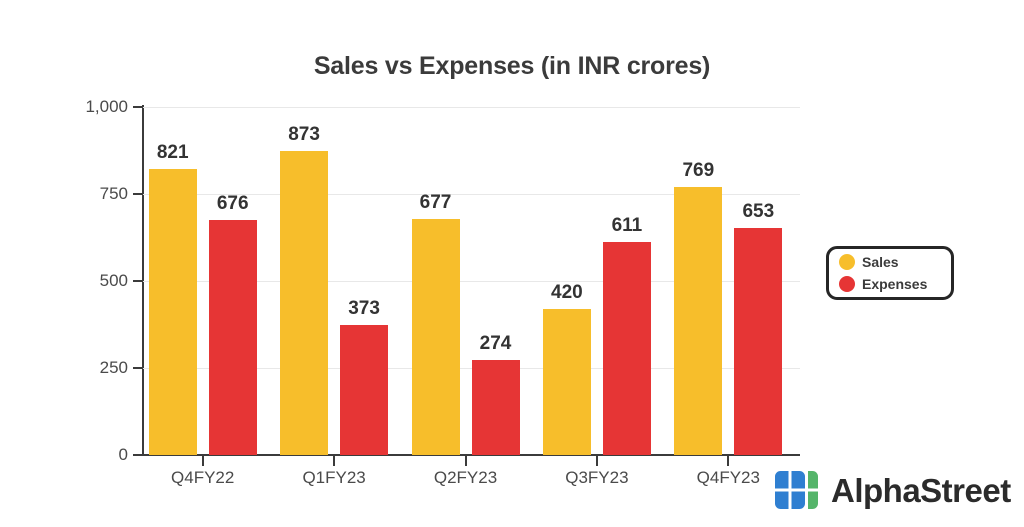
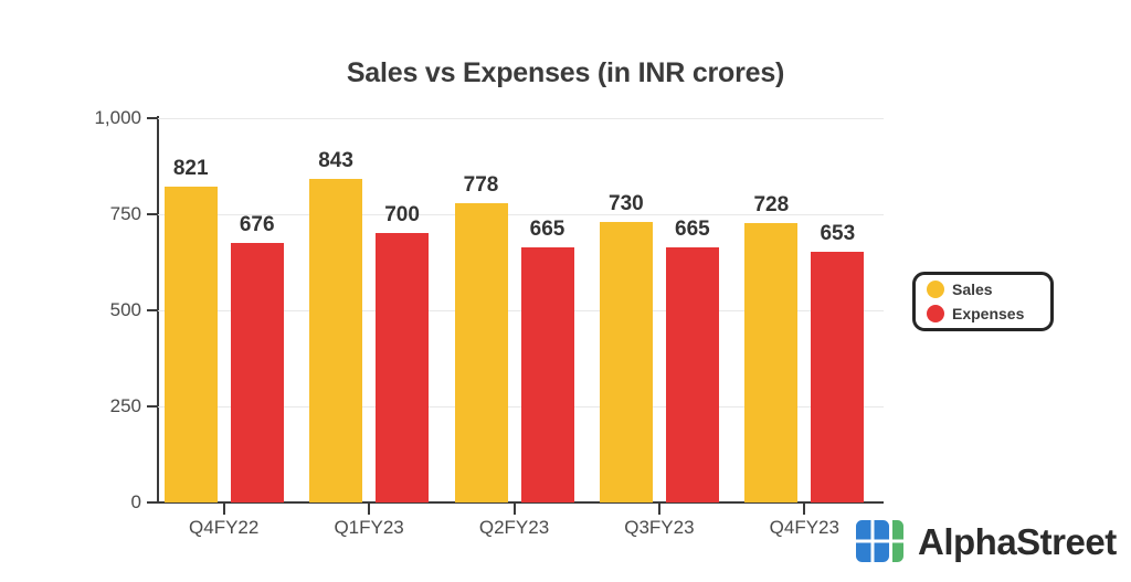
Sales/Q1FY23: 873 -> 843
Expenses/Q1FY23: 373 -> 700
Sales/Q2FY23: 677 -> 778
Expenses/Q2FY23: 274 -> 665
Sales/Q3FY23: 420 -> 730
Expenses/Q3FY23: 611 -> 665
Sales/Q4FY23: 769 -> 728
